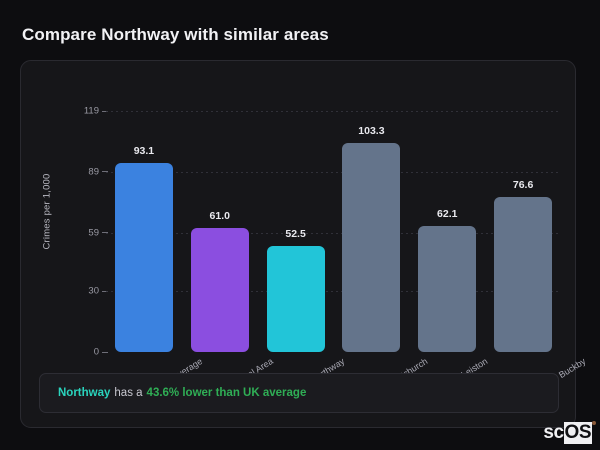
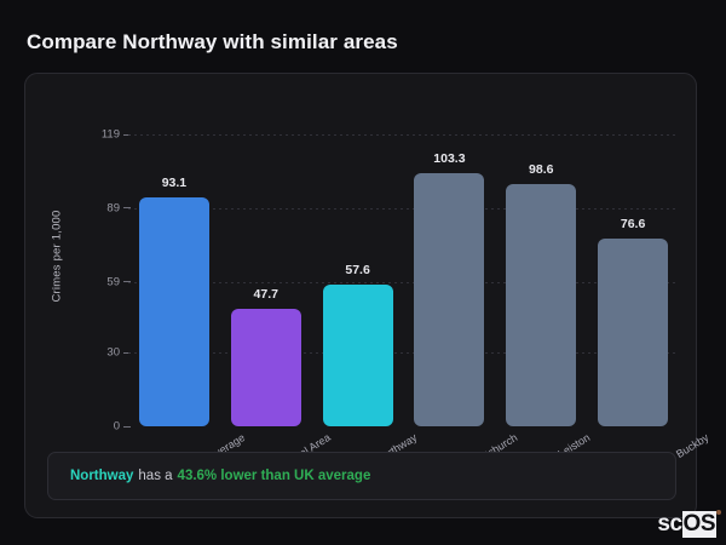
Local Area: 61.0 -> 47.7
Northway: 52.5 -> 57.6
Leiston: 62.1 -> 98.6
